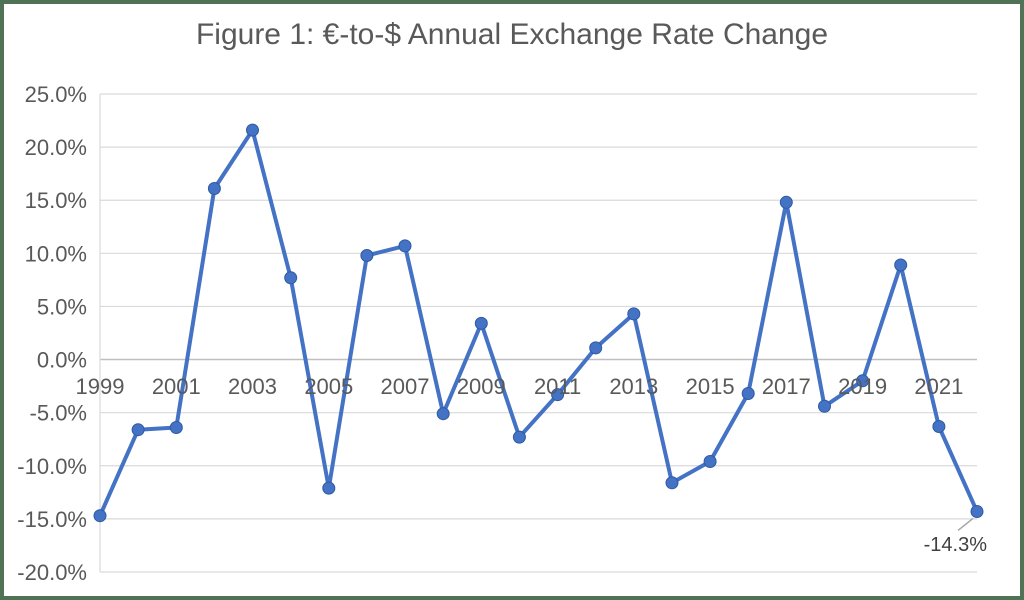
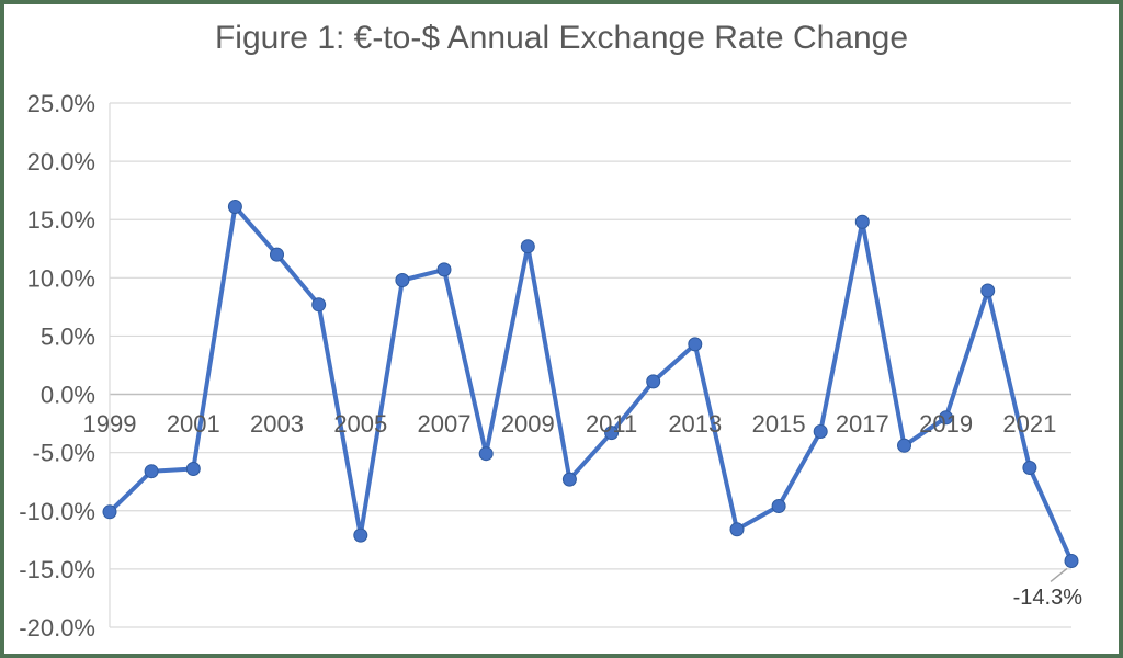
1999: -14.7% -> -10.1%
2003: 21.6% -> 12.0%
2009: 3.4% -> 12.7%
